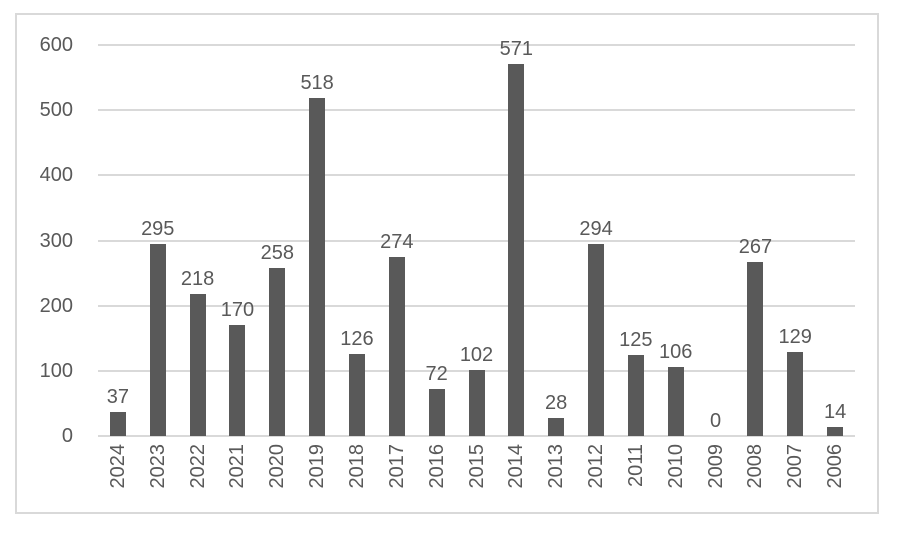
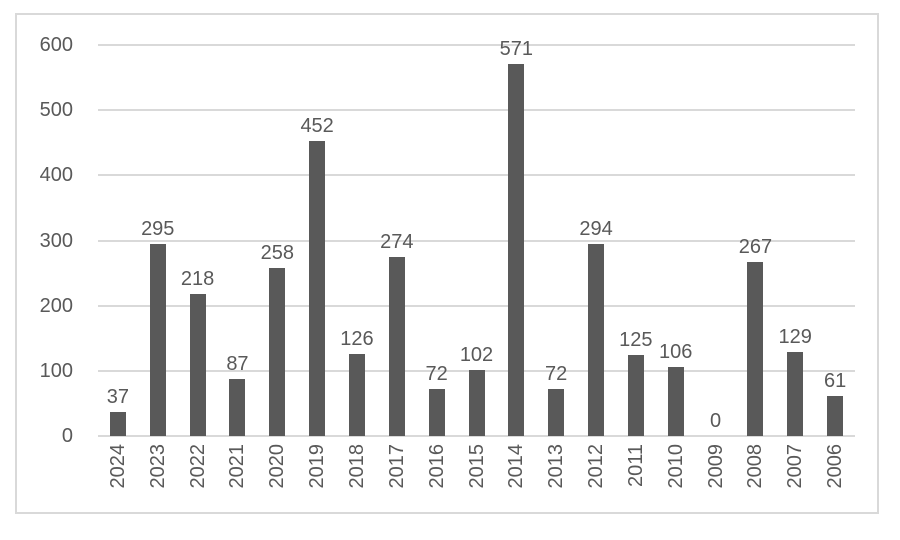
2021: 170 -> 87
2019: 518 -> 452
2013: 28 -> 72
2006: 14 -> 61
